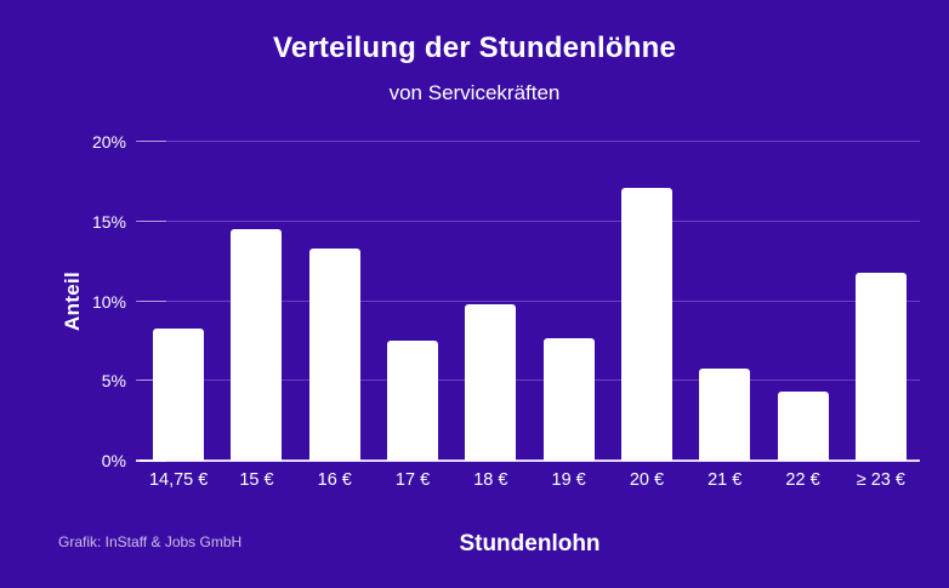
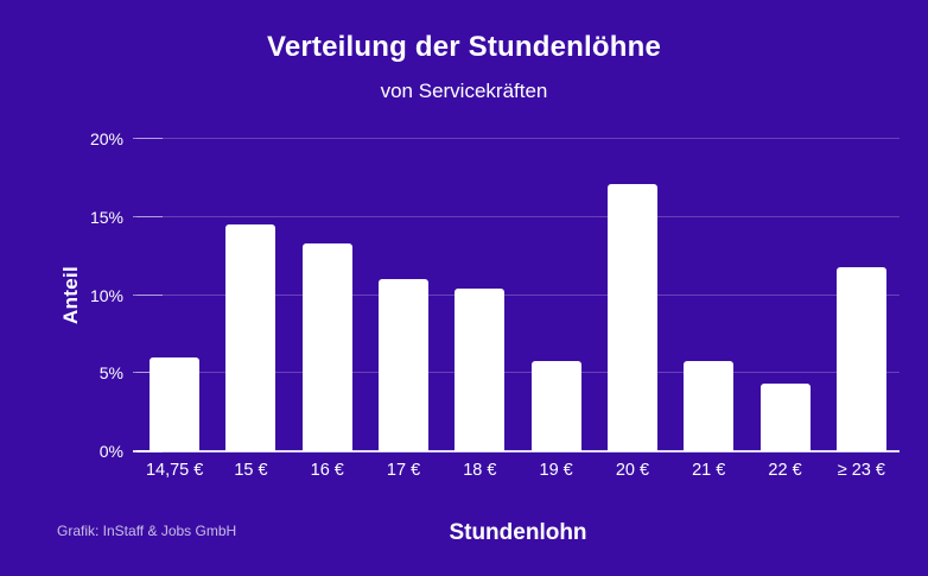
14,75 €: 8.3% -> 6.0%
17 €: 7.5% -> 11.0%
18 €: 9.8% -> 10.4%
19 €: 7.7% -> 5.8%
